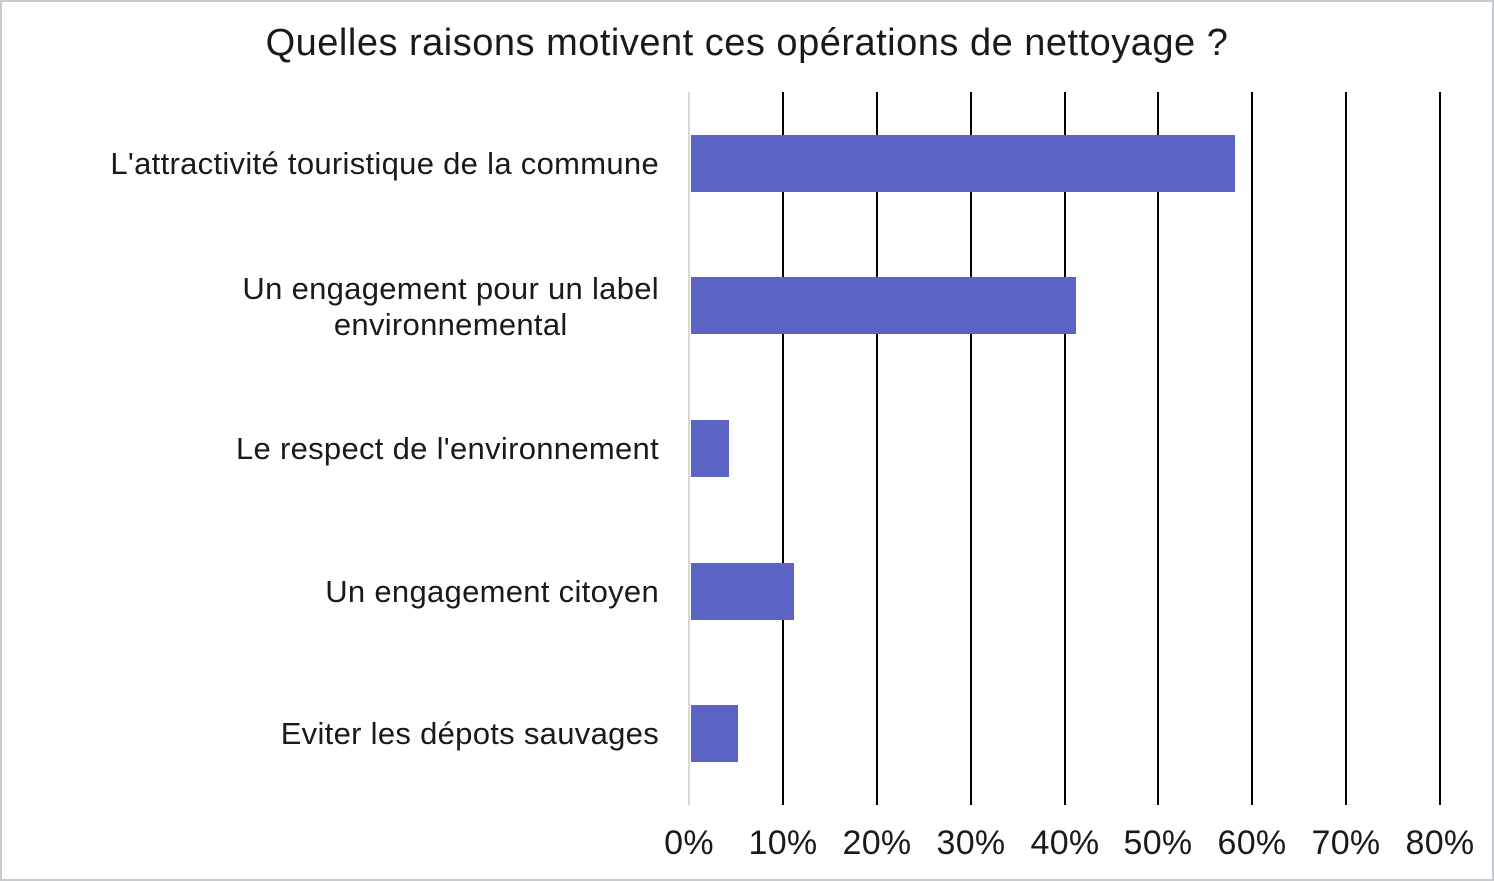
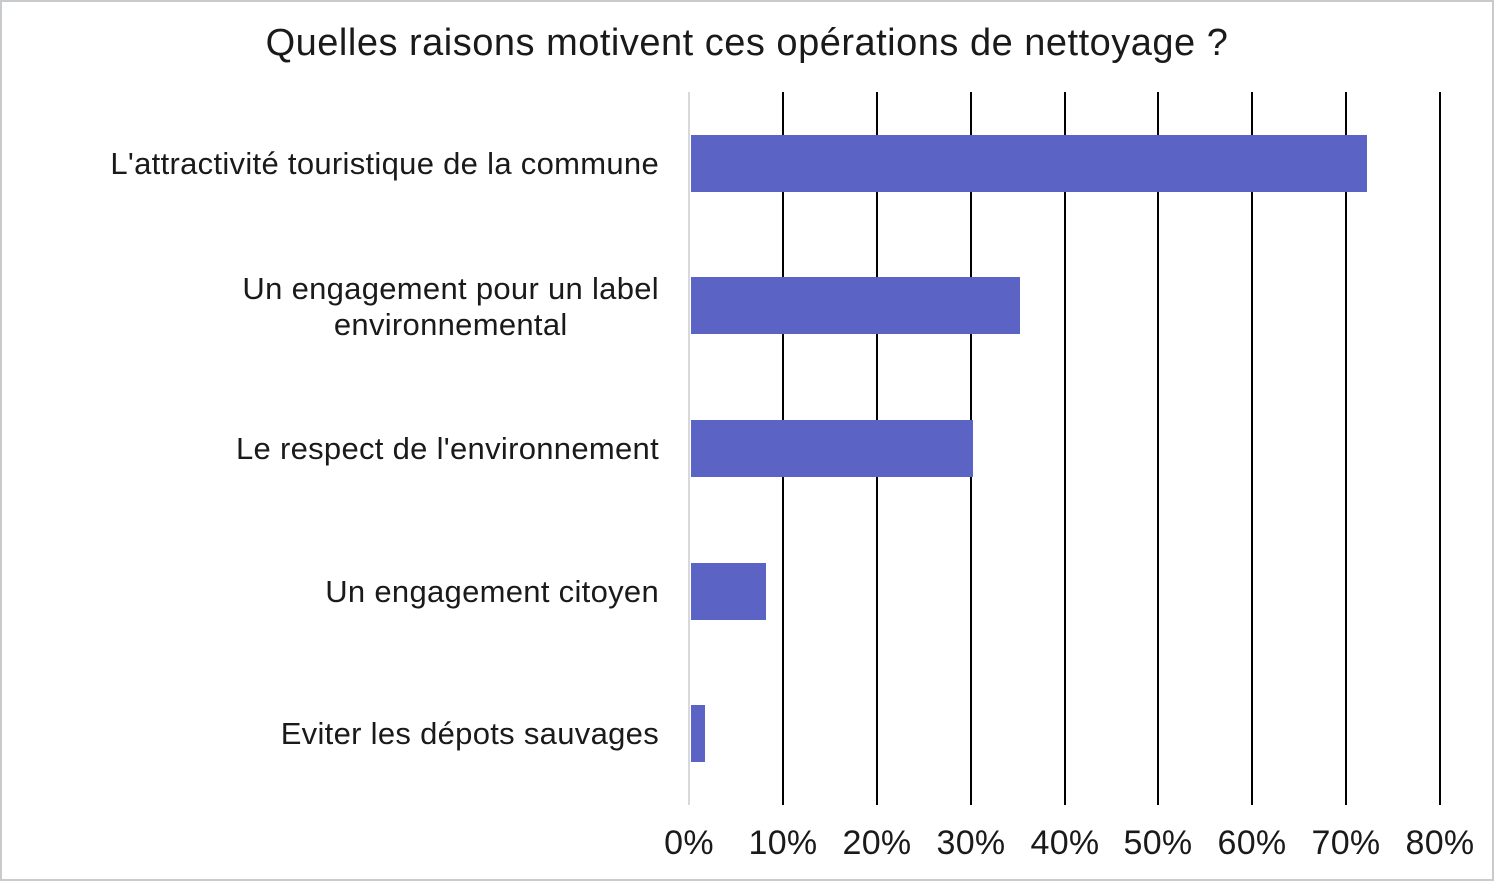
L'attractivité touristique de la commune: 58% -> 72%
Un engagement pour un label environnemental: 41% -> 35%
Le respect de l'environnement: 4% -> 30%
Un engagement citoyen: 11% -> 8%
Eviter les dépots sauvages: 5% -> 2%
